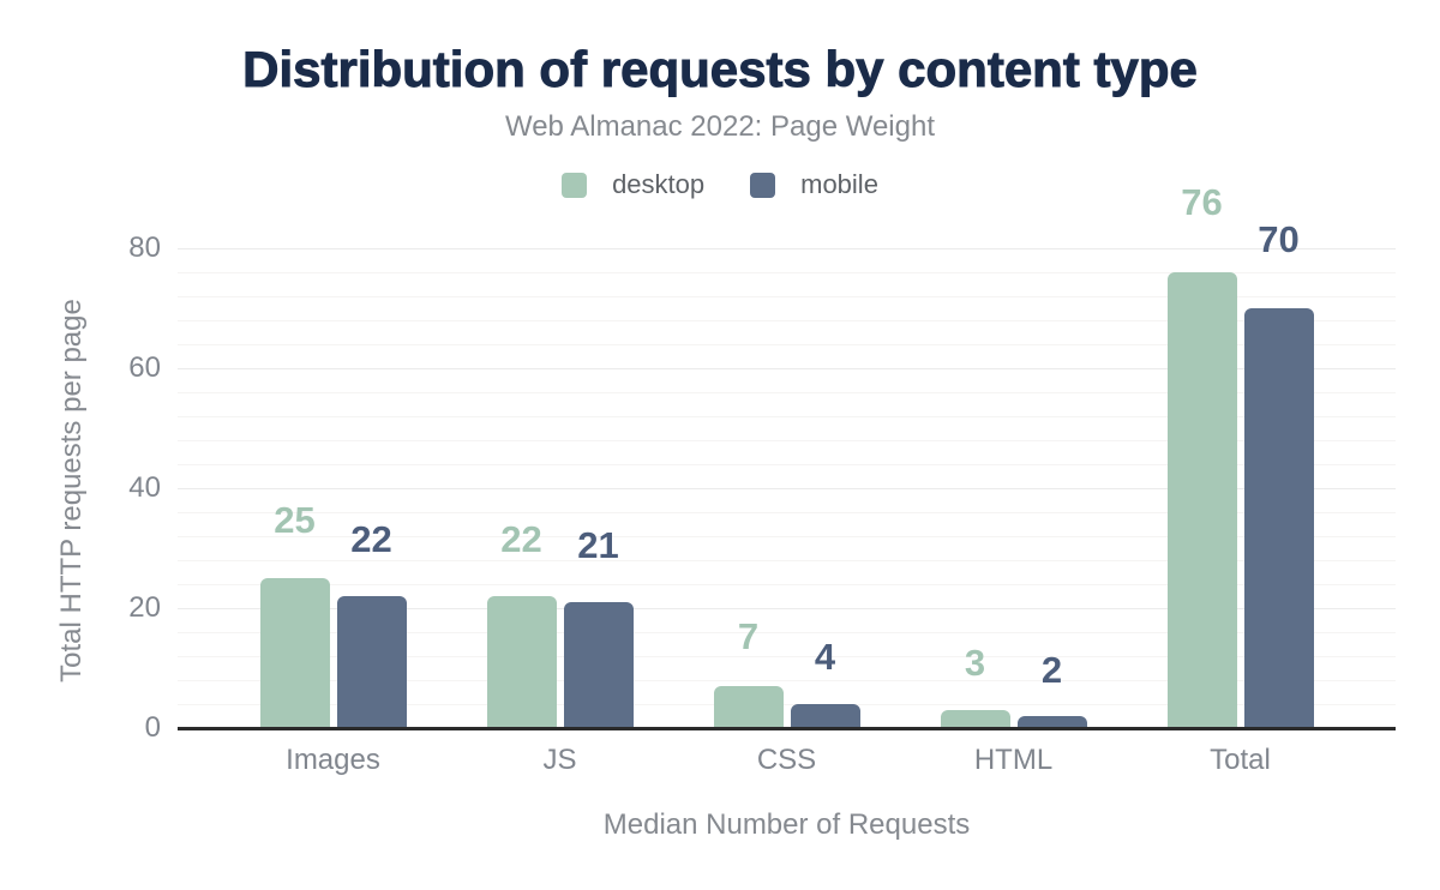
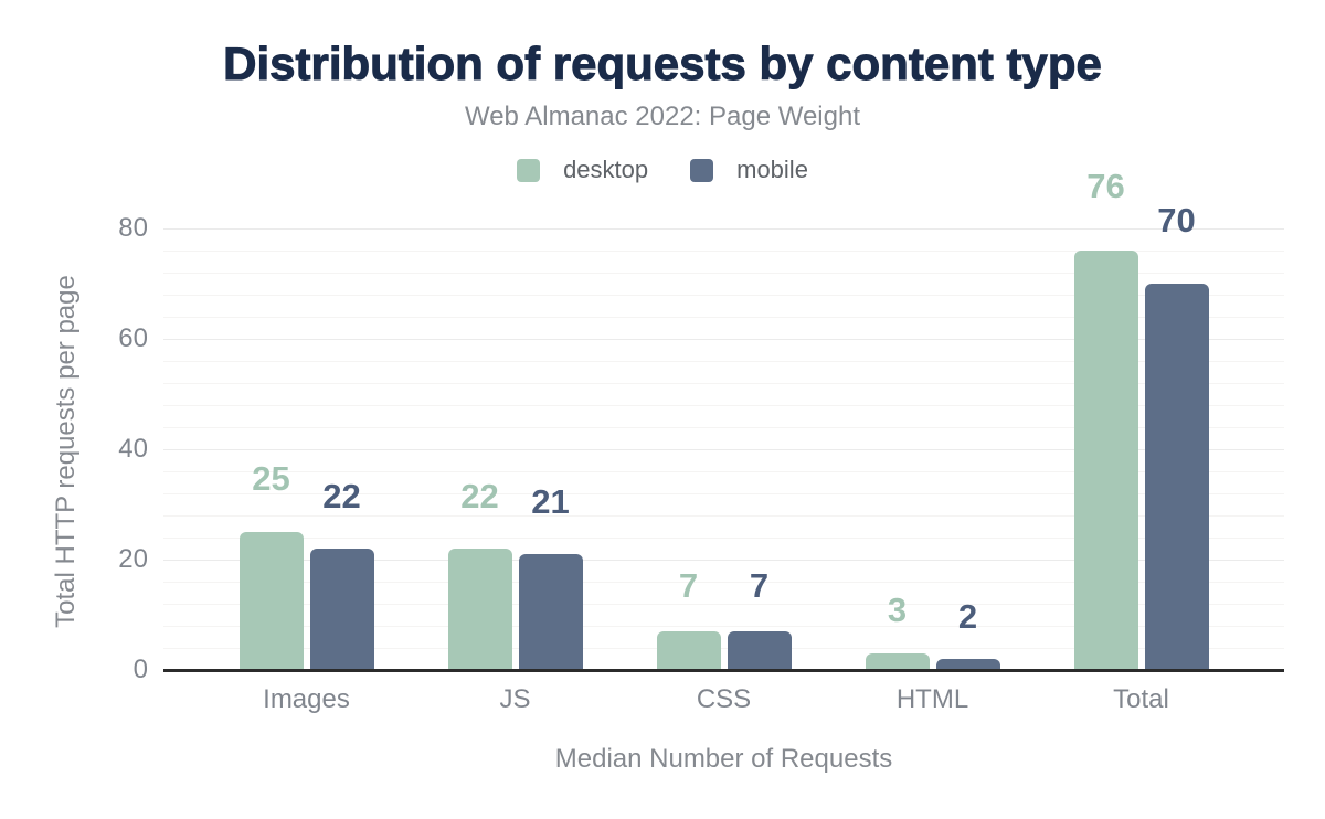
mobile/CSS: 4 -> 7
